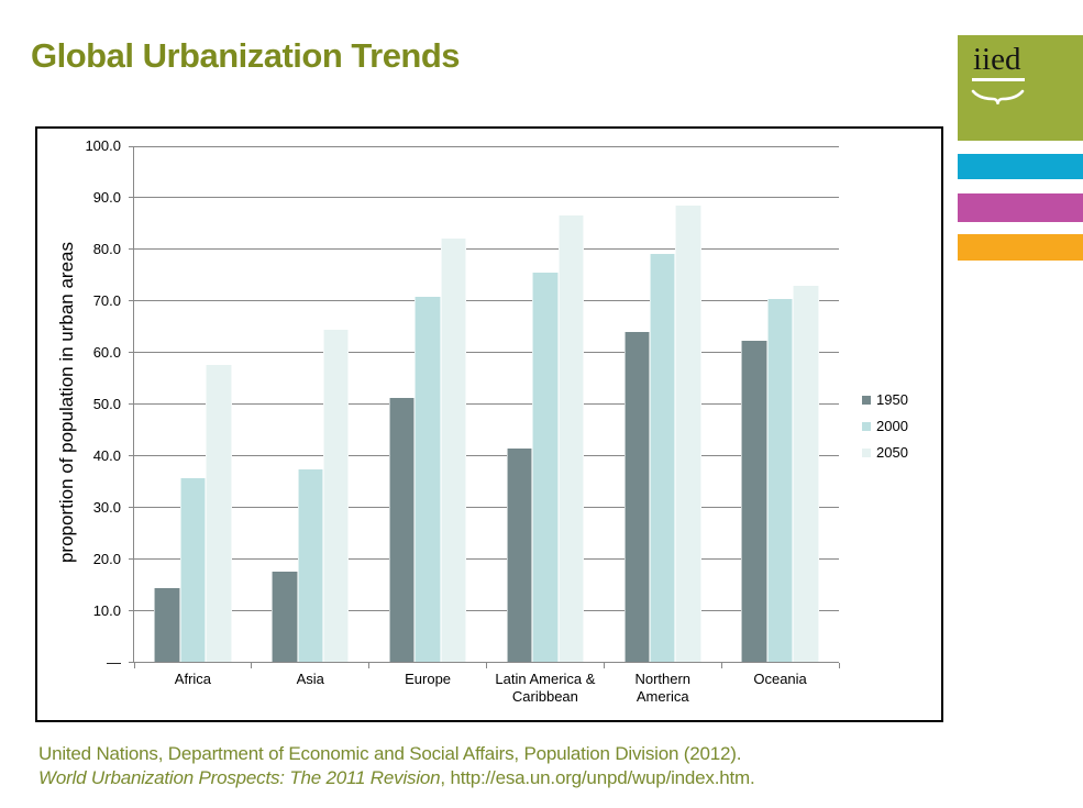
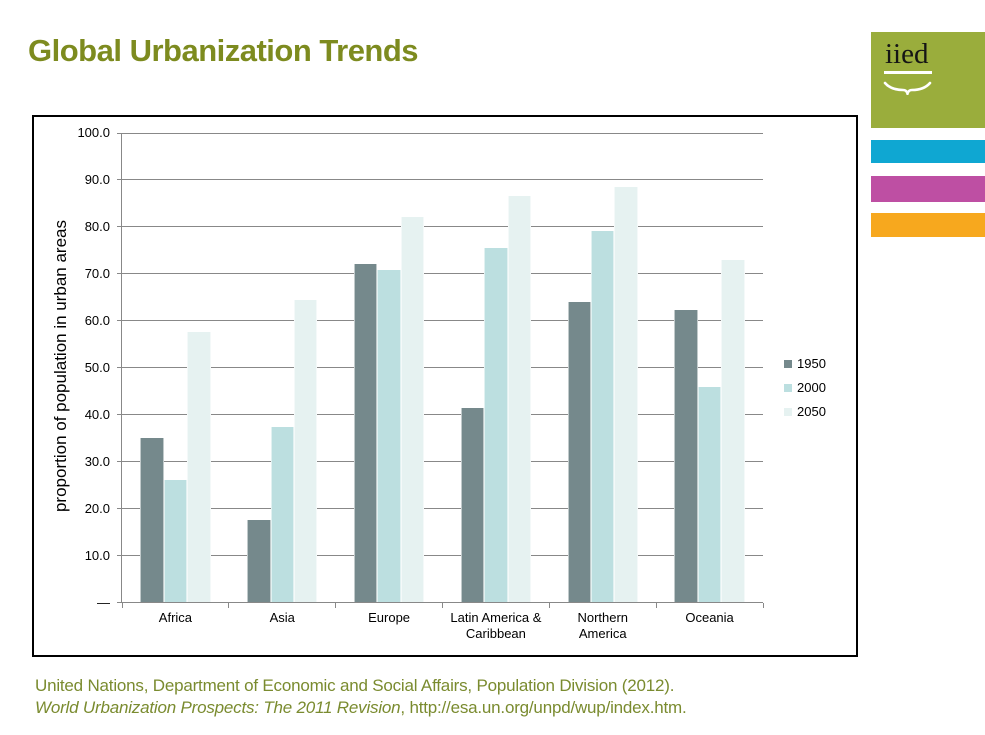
1950/Africa: 14 -> 35
2000/Africa: 36 -> 26
1950/Europe: 51 -> 72
2000/Oceania: 70 -> 46
